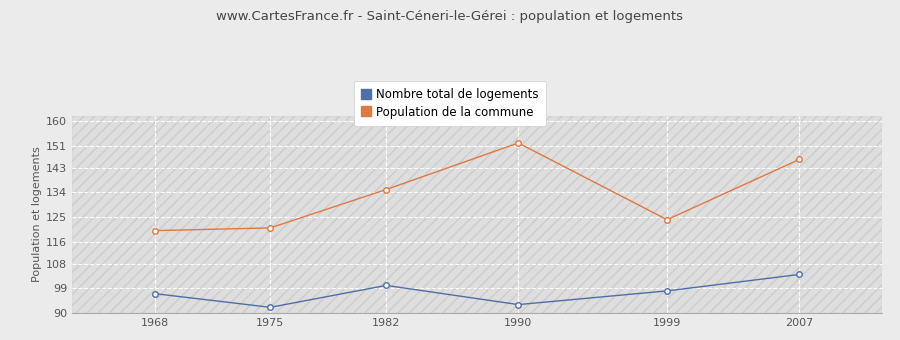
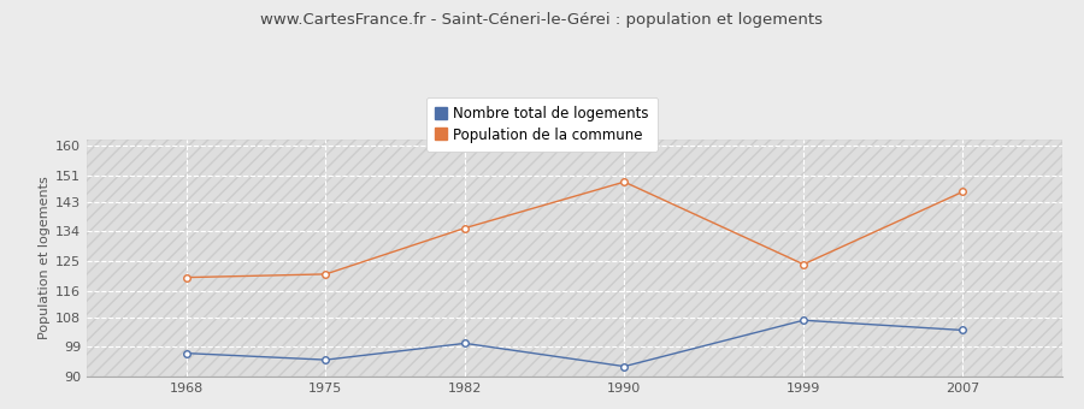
Nombre total de logements/1975: 92 -> 95
Population de la commune/1990: 152 -> 149
Nombre total de logements/1999: 98 -> 107
